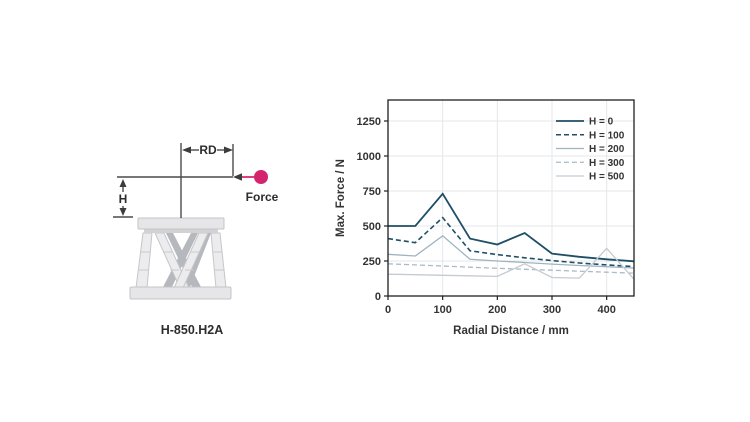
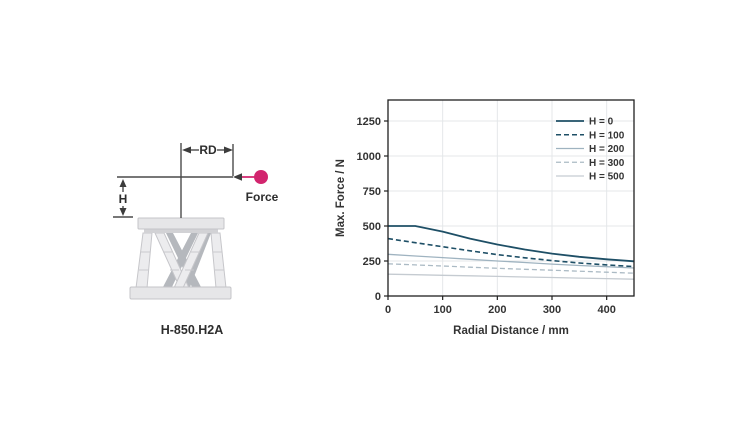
H = 0/100: 730 -> 460
H = 100/100: 560 -> 350
H = 200/100: 430 -> 270
H = 0/250: 450 -> 330
H = 500/250: 230 -> 140
H = 500/400: 340 -> 120
